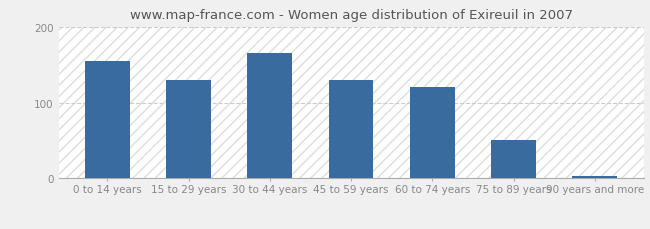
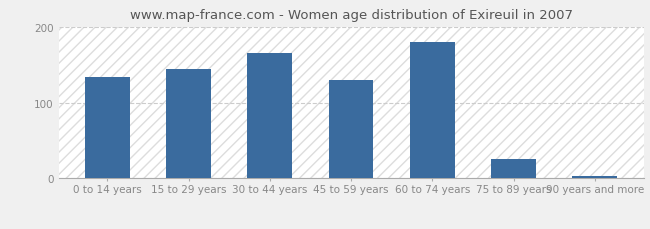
0 to 14 years: 155 -> 134
15 to 29 years: 130 -> 144
60 to 74 years: 120 -> 180
75 to 89 years: 50 -> 26
